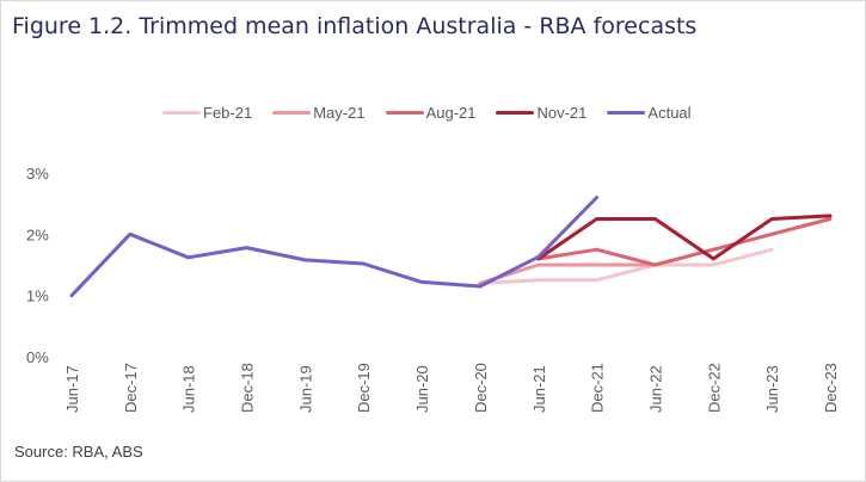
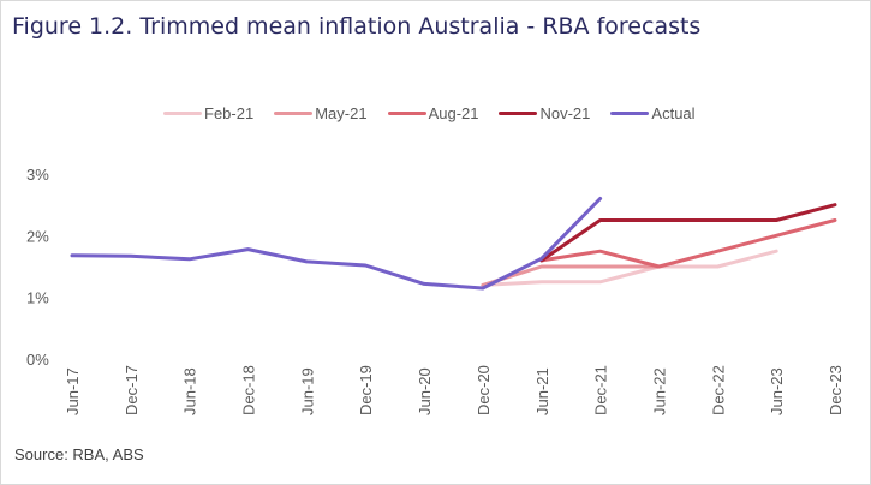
Actual/Jun-17: 1.0% -> 1.7%
Actual/Dec-17: 2.0% -> 1.7%
Nov-21/Dec-22: 1.6% -> 2.2%
Nov-21/Dec-23: 2.3% -> 2.5%
